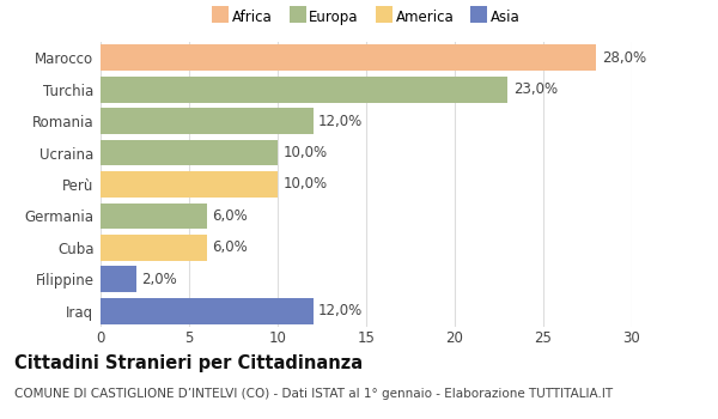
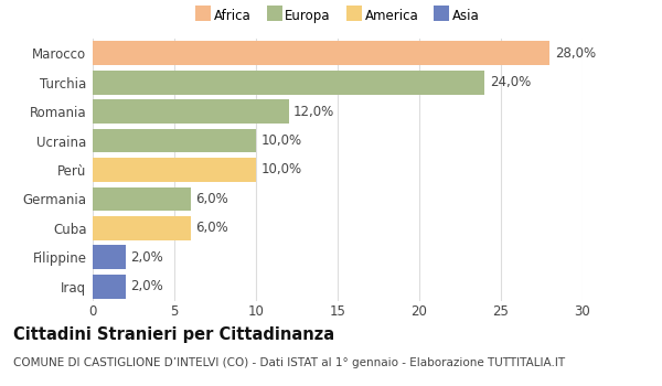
Turchia: 23,0% -> 24,0%
Iraq: 12,0% -> 2,0%
